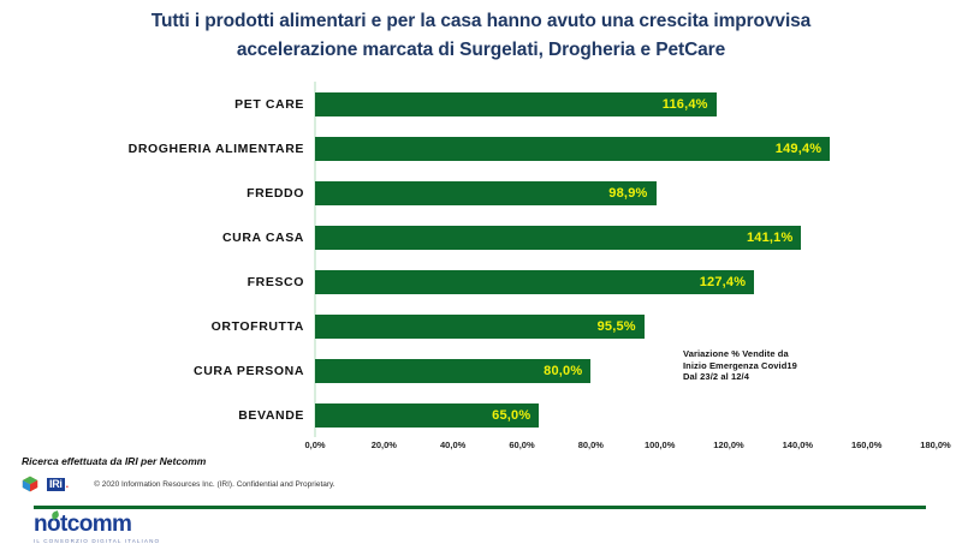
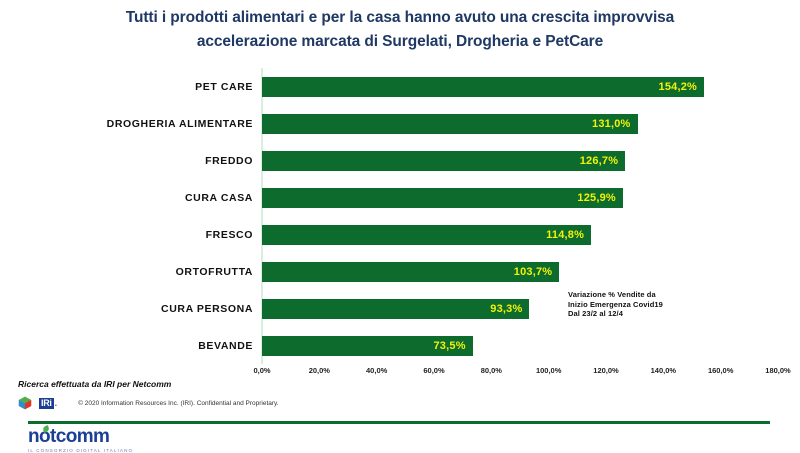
PET CARE: 116,4% -> 154,2%
DROGHERIA ALIMENTARE: 149,4% -> 131,0%
FREDDO: 98,9% -> 126,7%
CURA CASA: 141,1% -> 125,9%
FRESCO: 127,4% -> 114,8%
ORTOFRUTTA: 95,5% -> 103,7%
CURA PERSONA: 80,0% -> 93,3%
BEVANDE: 65,0% -> 73,5%
